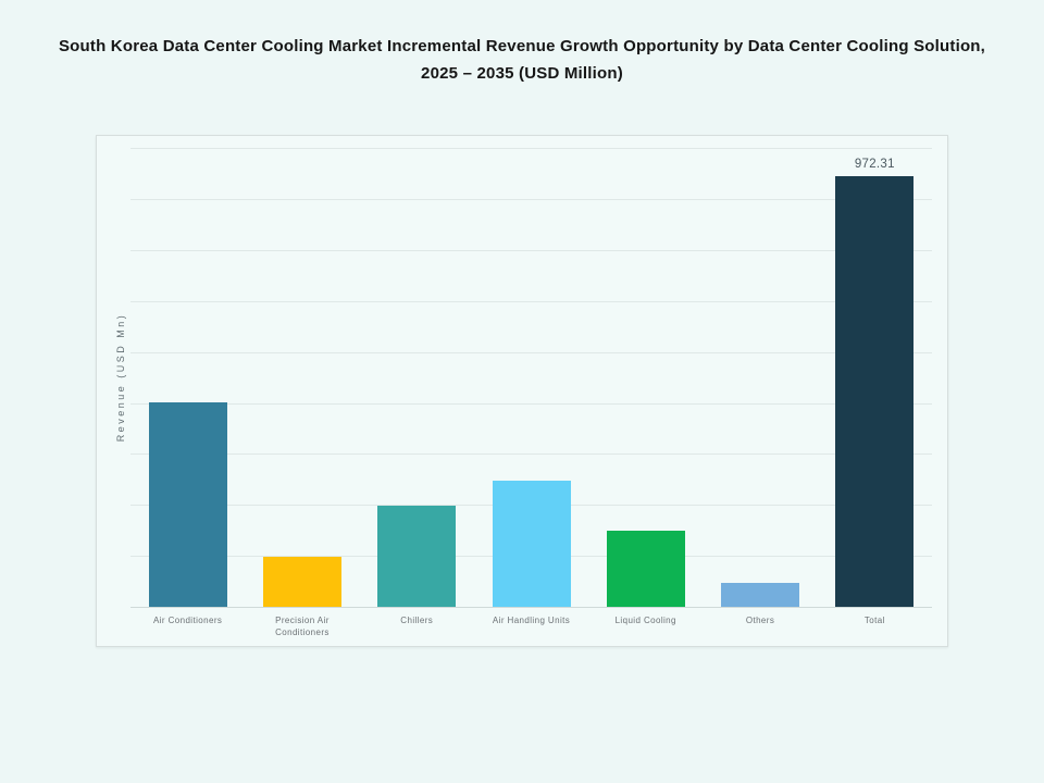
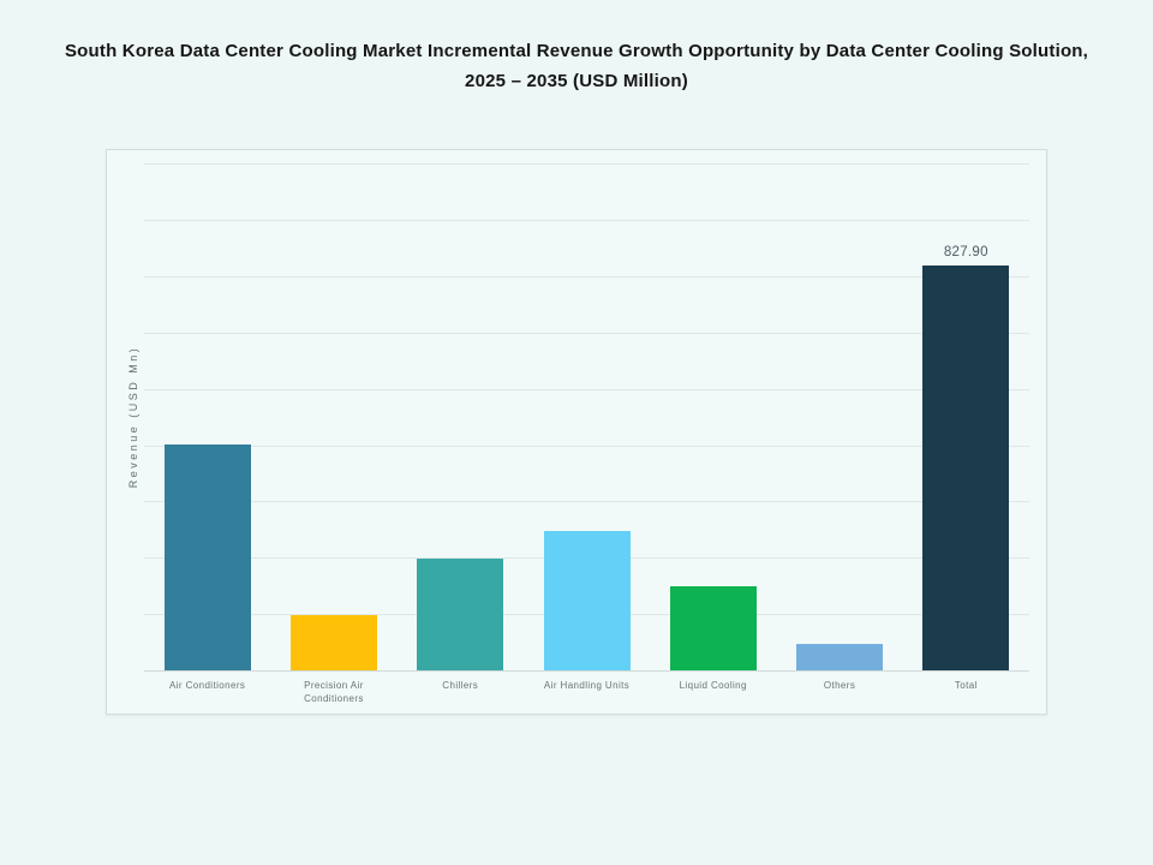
Total: 972.31 -> 827.90
